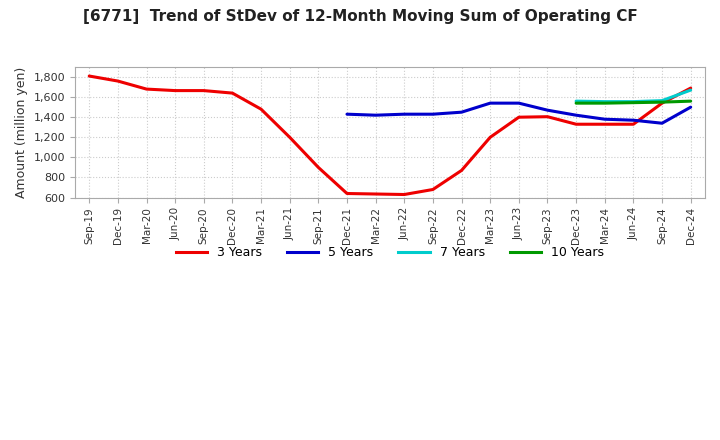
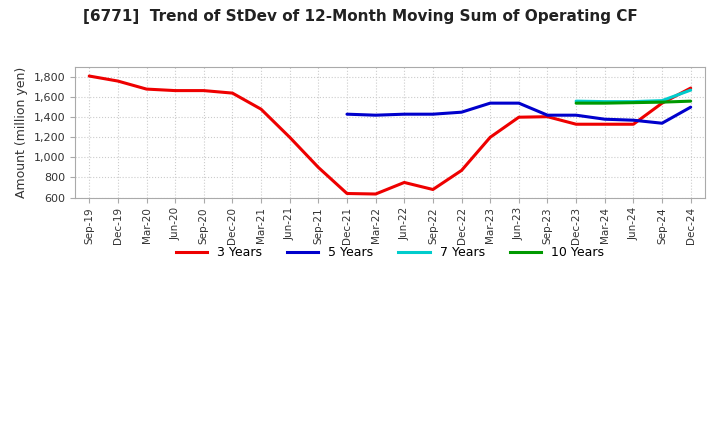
3 Years/Jun-22: 630 -> 750
5 Years/Sep-23: 1,470 -> 1,420
